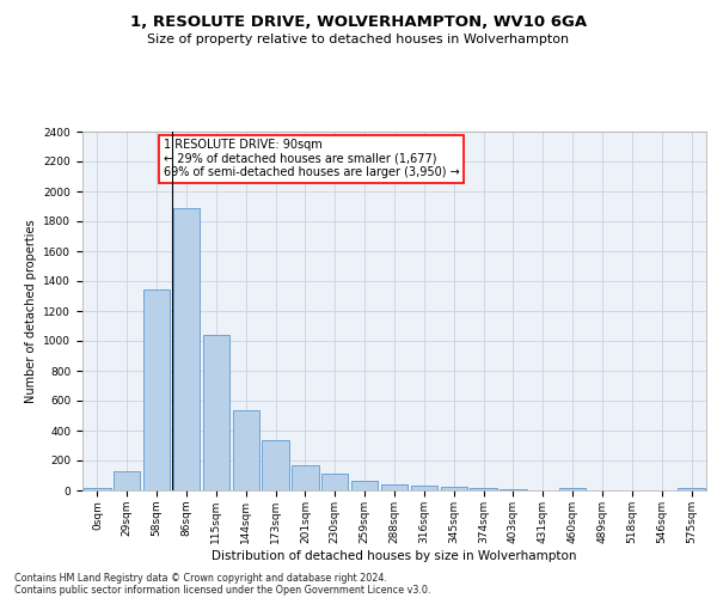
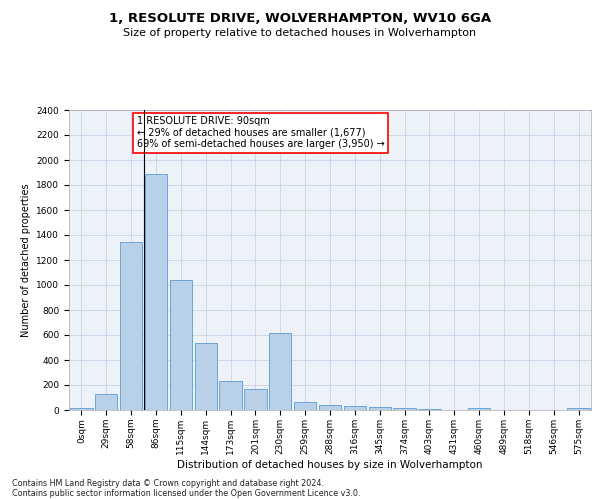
173sqm: 340 -> 230
230sqm: 110 -> 620
